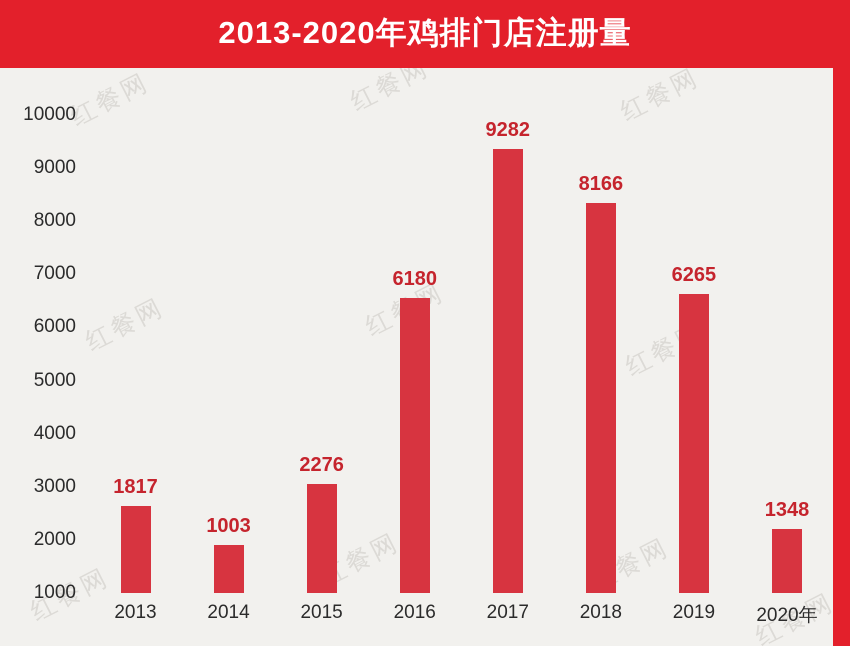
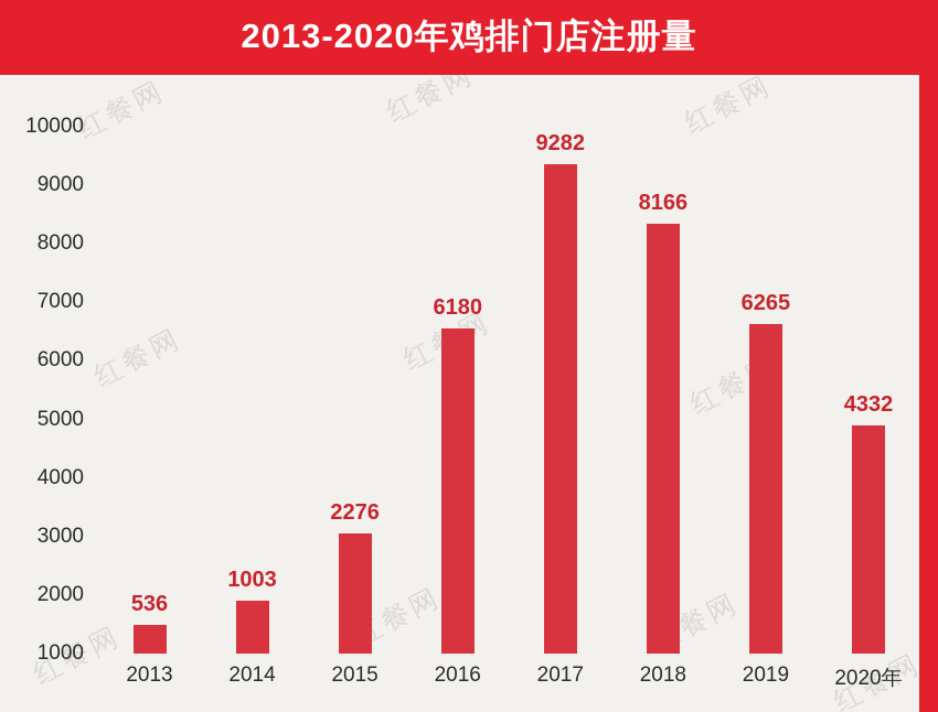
2013: 1817 -> 536
2020年: 1348 -> 4332
